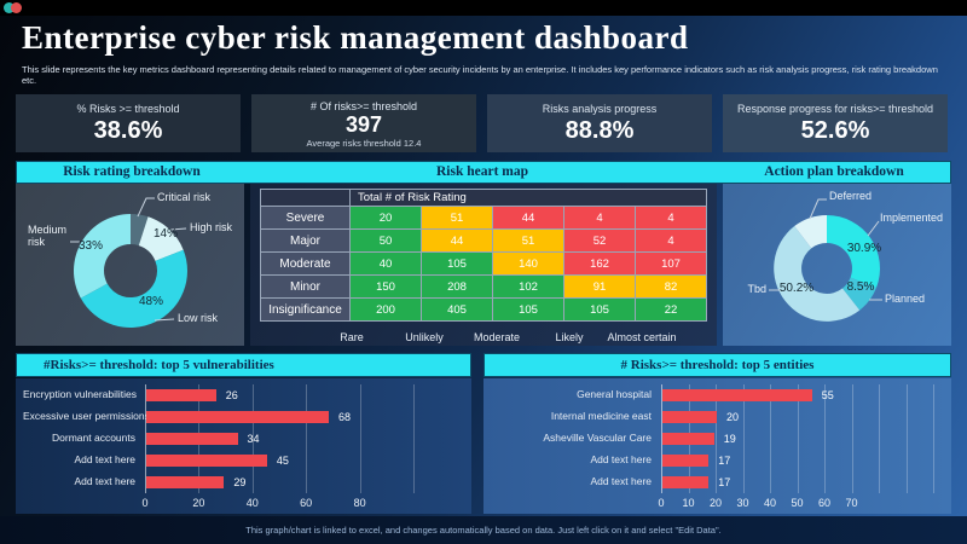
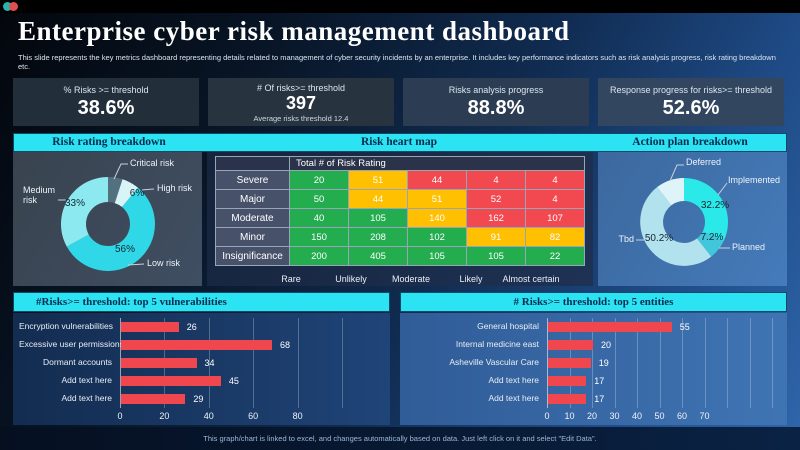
Risk rating breakdown/High risk: 14% -> 6%
Risk rating breakdown/Low risk: 48% -> 56%
Action plan breakdown/Implemented: 30.9% -> 32.2%
Action plan breakdown/Planned: 8.5% -> 7.2%
